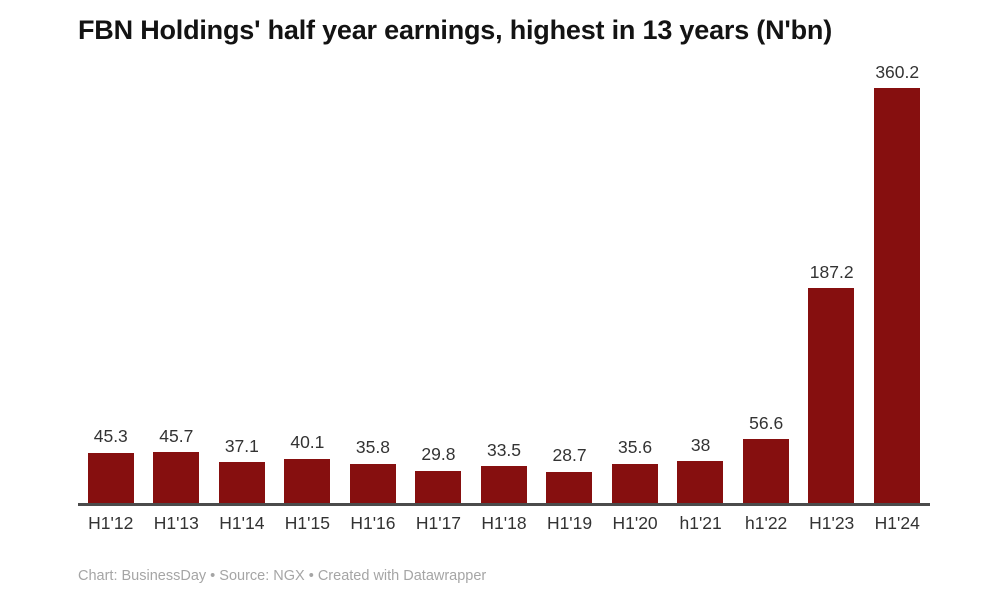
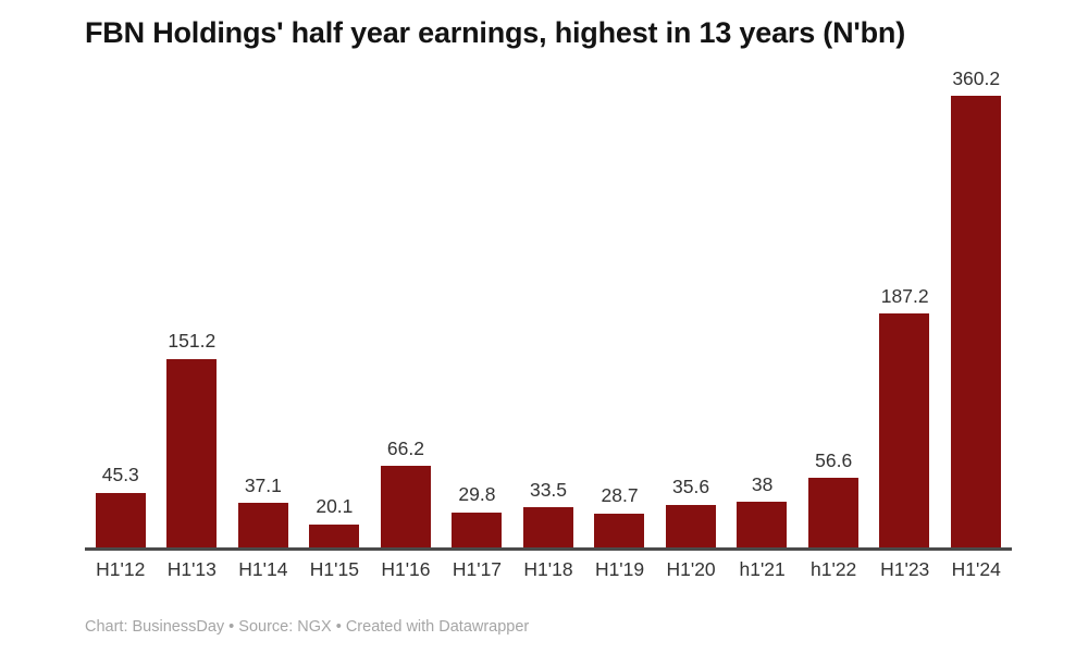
H1'13: 45.7 -> 151.2
H1'15: 40.1 -> 20.1
H1'16: 35.8 -> 66.2
